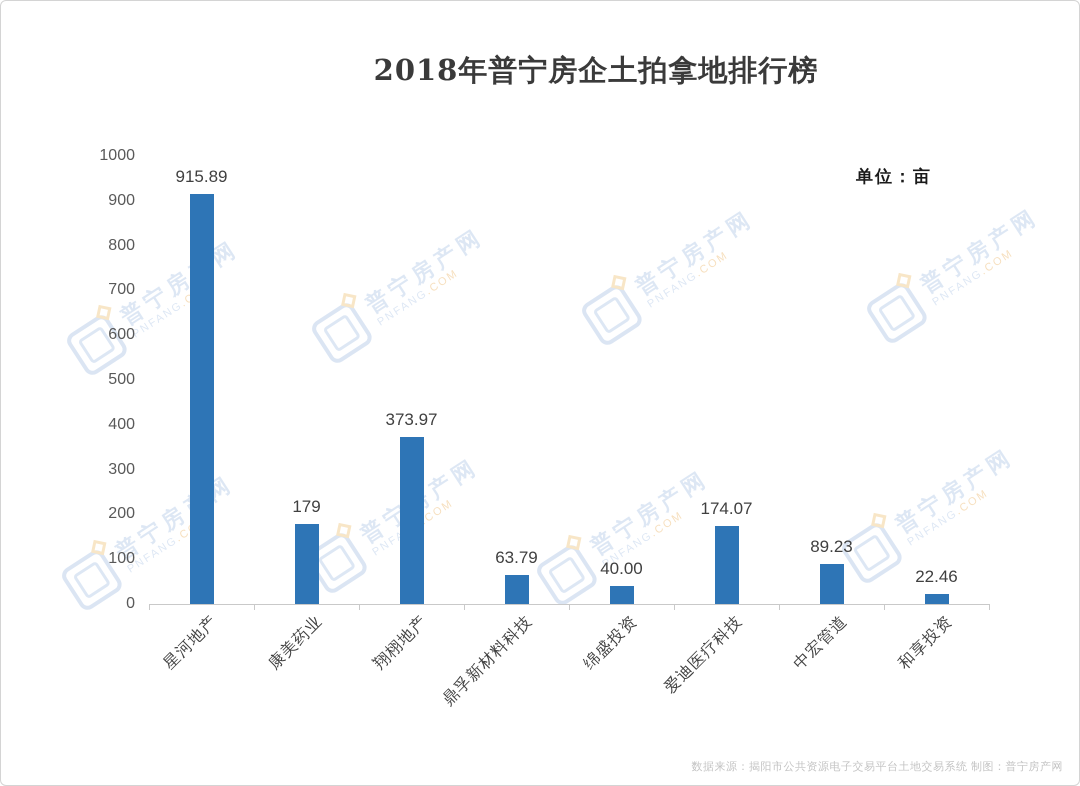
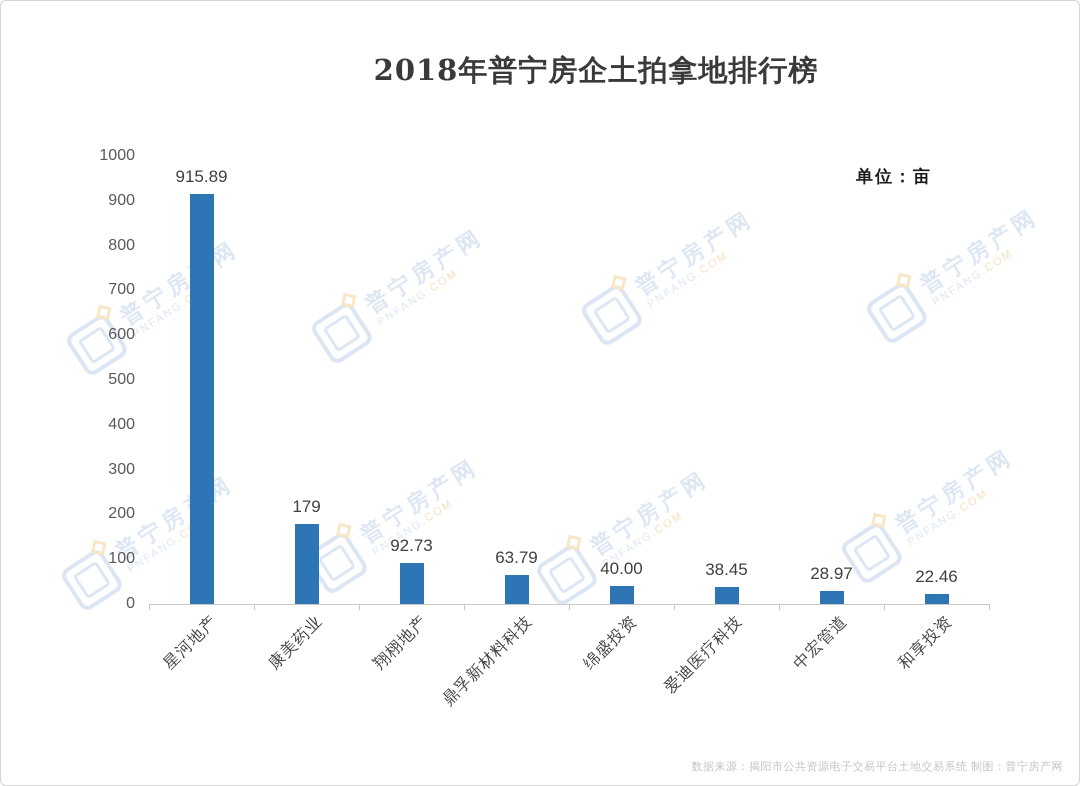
翔栩地产: 373.97 -> 92.73
爱迪医疗科技: 174.07 -> 38.45
中宏管道: 89.23 -> 28.97
